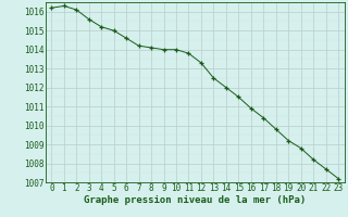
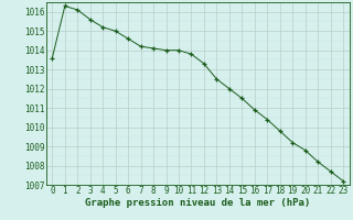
0: 1016.2 -> 1013.6
